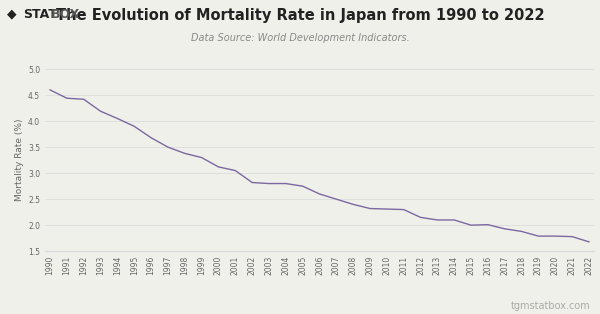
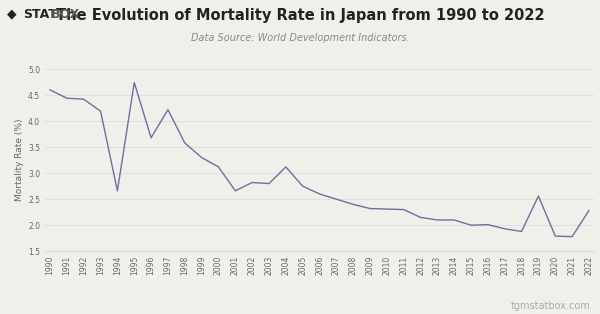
1994: 4.05 -> 2.66
1995: 3.90 -> 4.74
1997: 3.50 -> 4.22
1998: 3.38 -> 3.58
2001: 3.05 -> 2.66
2004: 2.80 -> 3.12
2019: 1.79 -> 2.56
2022: 1.68 -> 2.28
